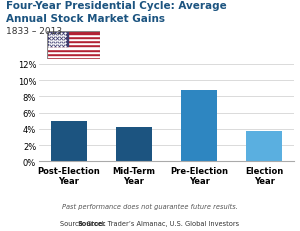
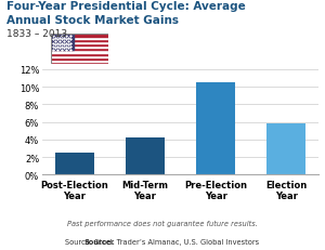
Post-Election Year: 5.0% -> 2.5%
Pre-Election Year: 8.8% -> 10.5%
Election Year: 3.8% -> 5.8%
